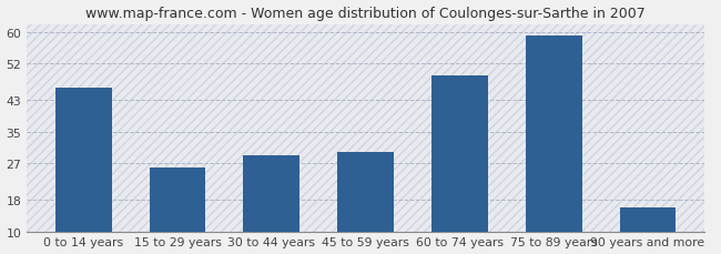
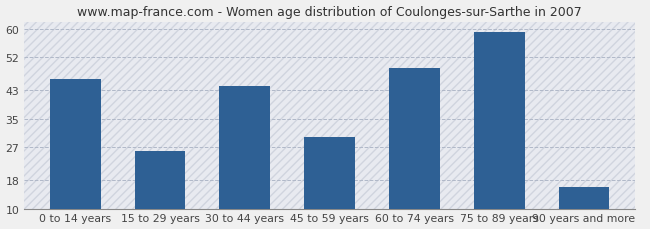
30 to 44 years: 29 -> 44
